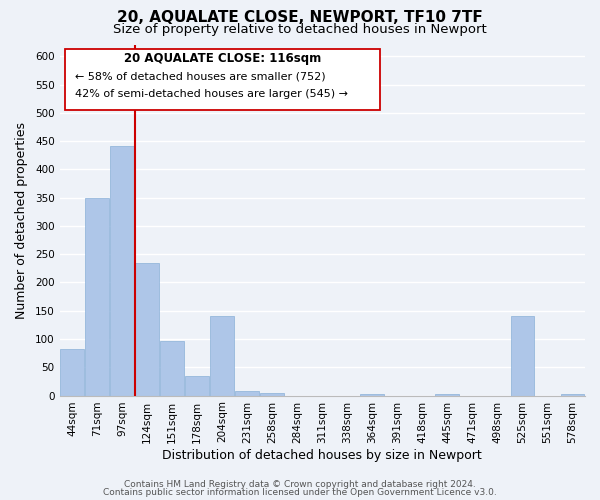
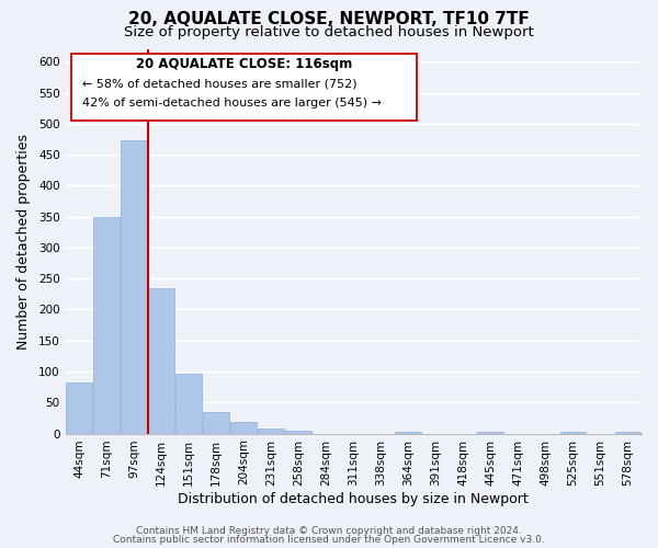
97sqm: 442 -> 474
204sqm: 140 -> 19
525sqm: 140 -> 2
